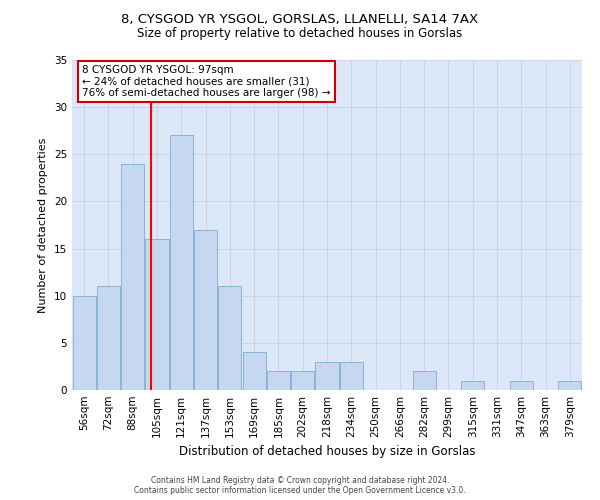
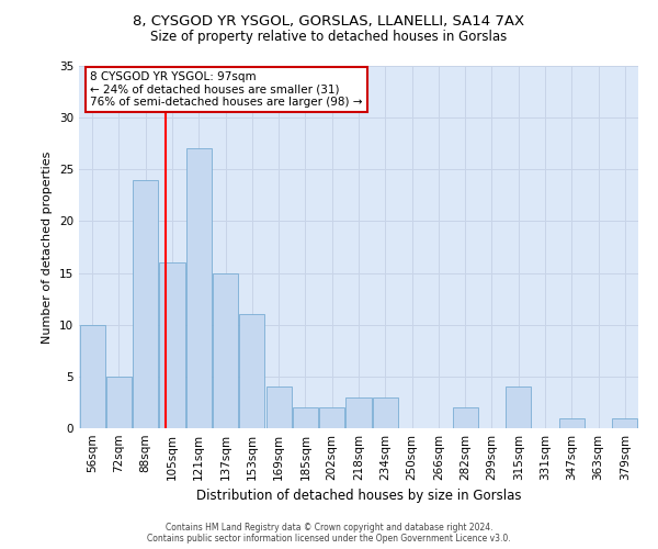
72sqm: 11 -> 5
137sqm: 17 -> 15
315sqm: 1 -> 4
